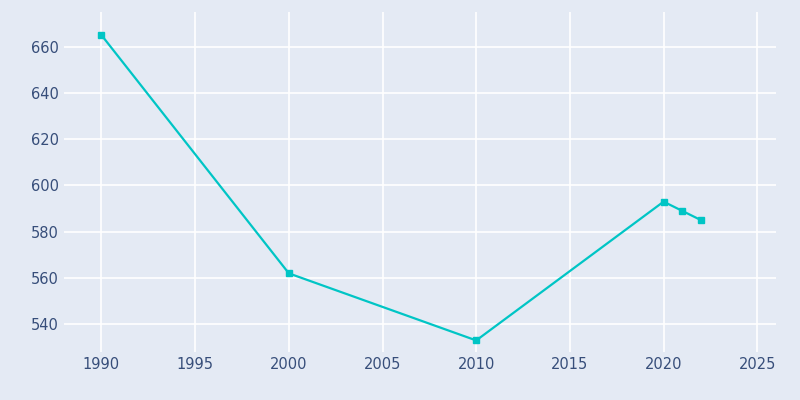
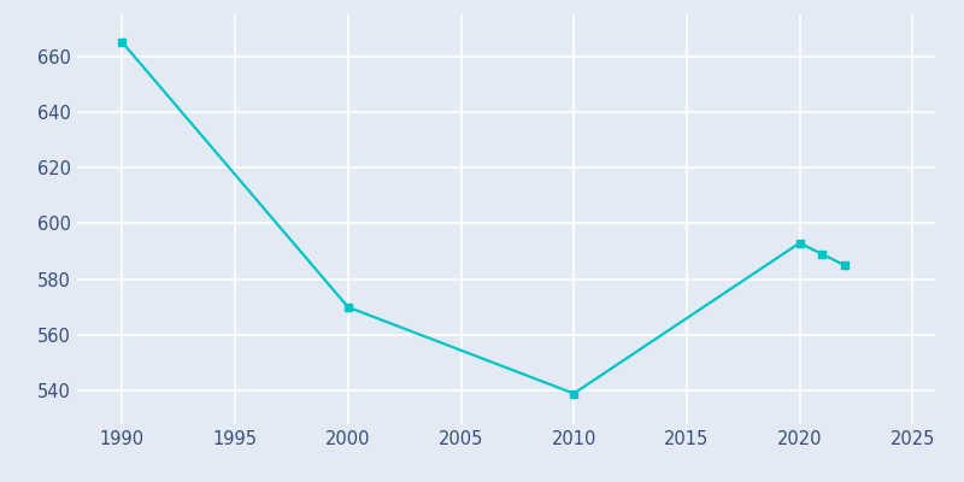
2000: 562 -> 570
2010: 533 -> 539
